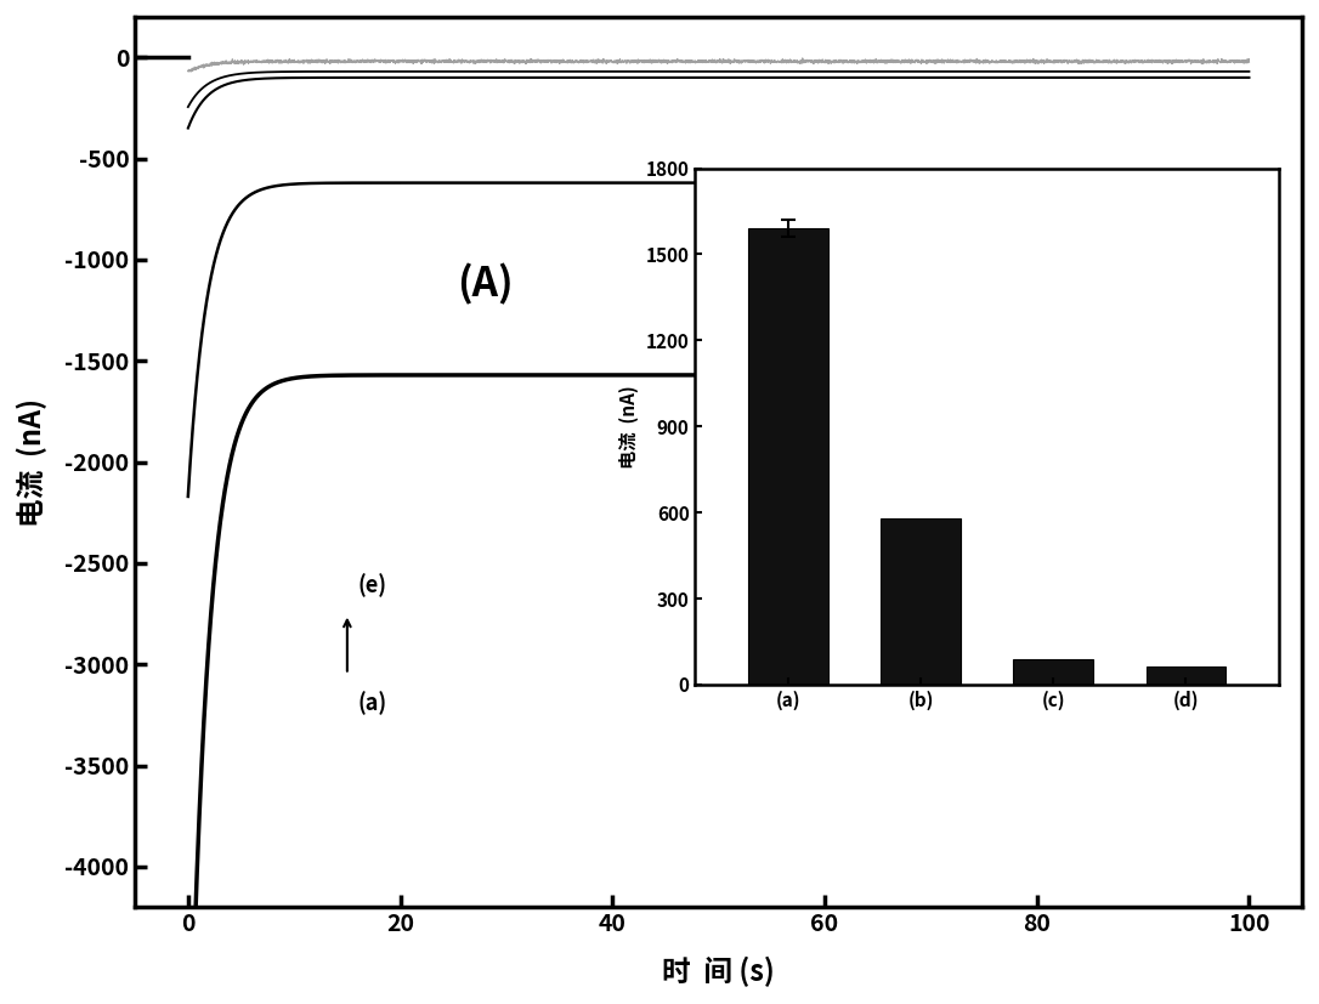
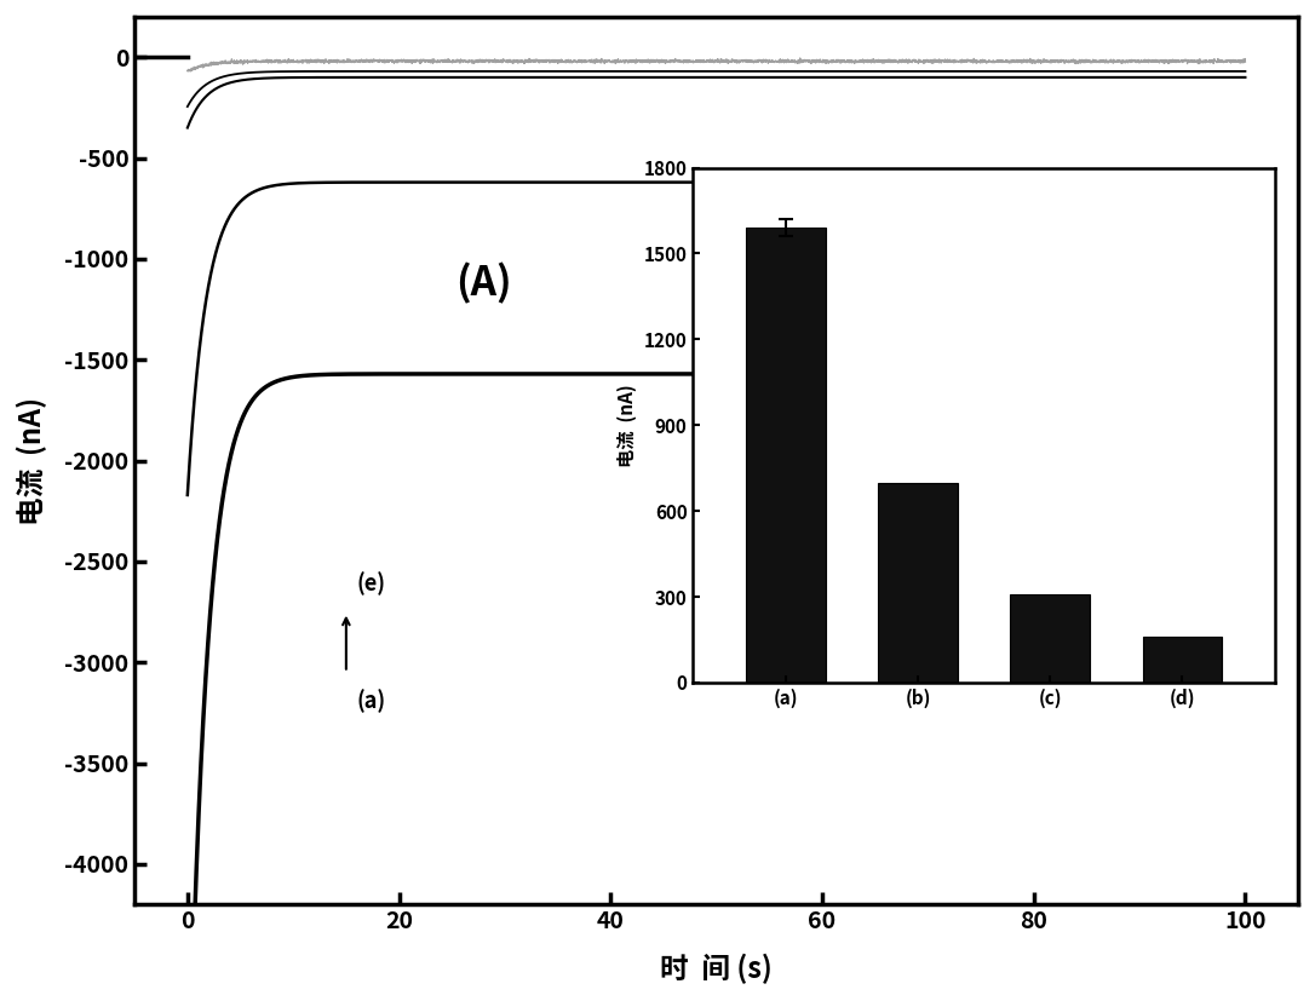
(b): 580 -> 700
(c): 90 -> 310
(d): 65 -> 160
